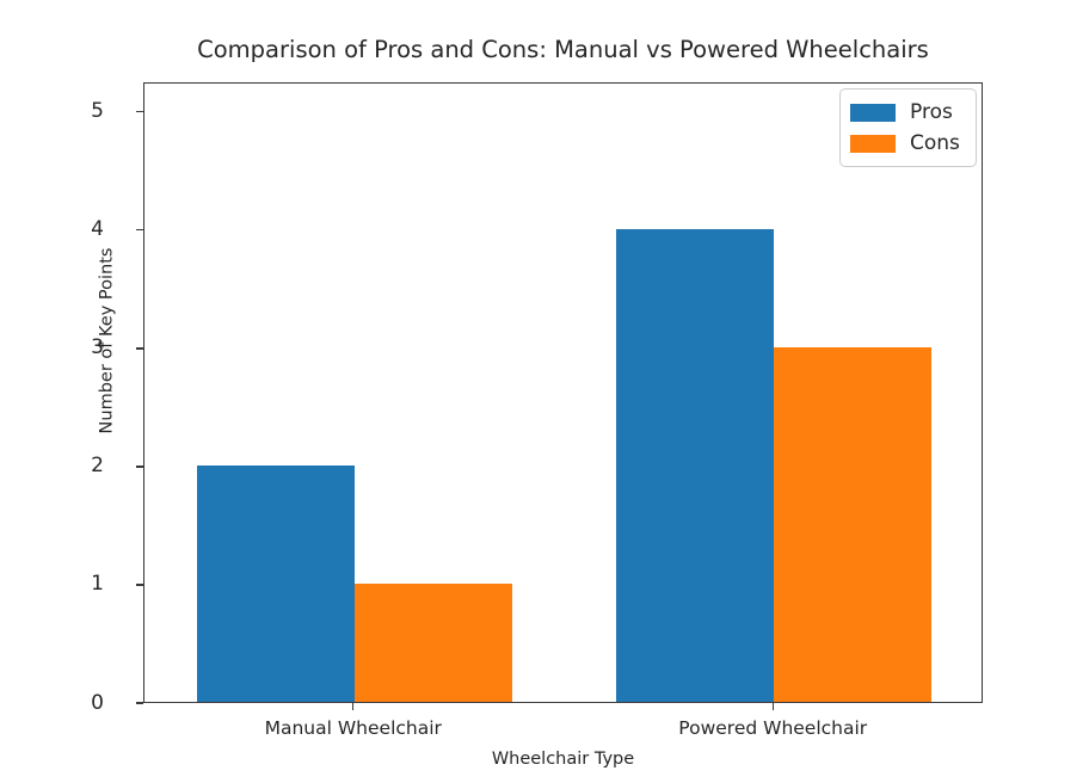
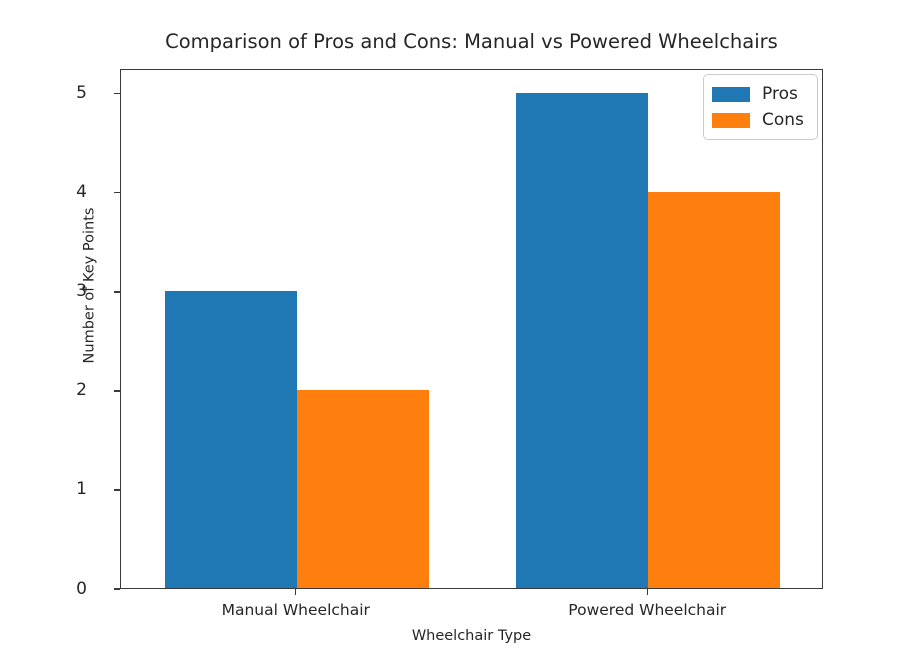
Pros/Manual Wheelchair: 2 -> 3
Cons/Manual Wheelchair: 1 -> 2
Pros/Powered Wheelchair: 4 -> 5
Cons/Powered Wheelchair: 3 -> 4
